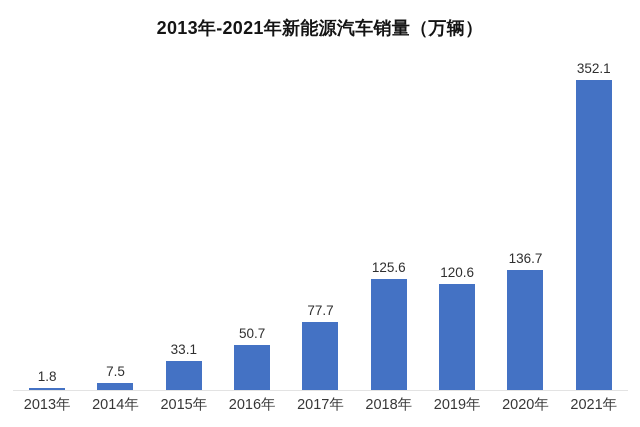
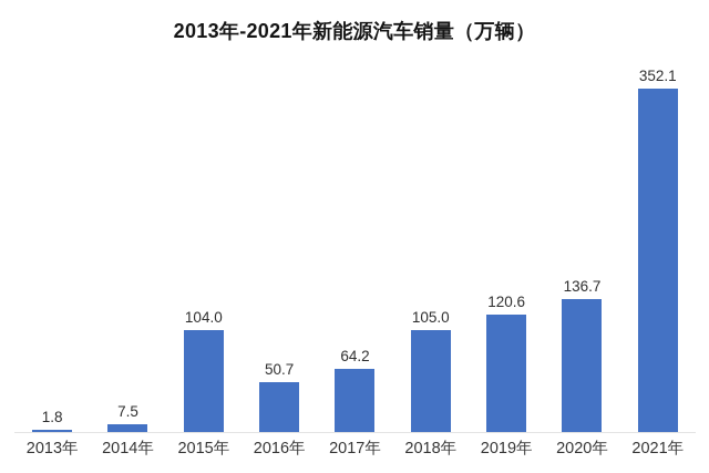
2015年: 33.1 -> 104.0
2017年: 77.7 -> 64.2
2018年: 125.6 -> 105.0
